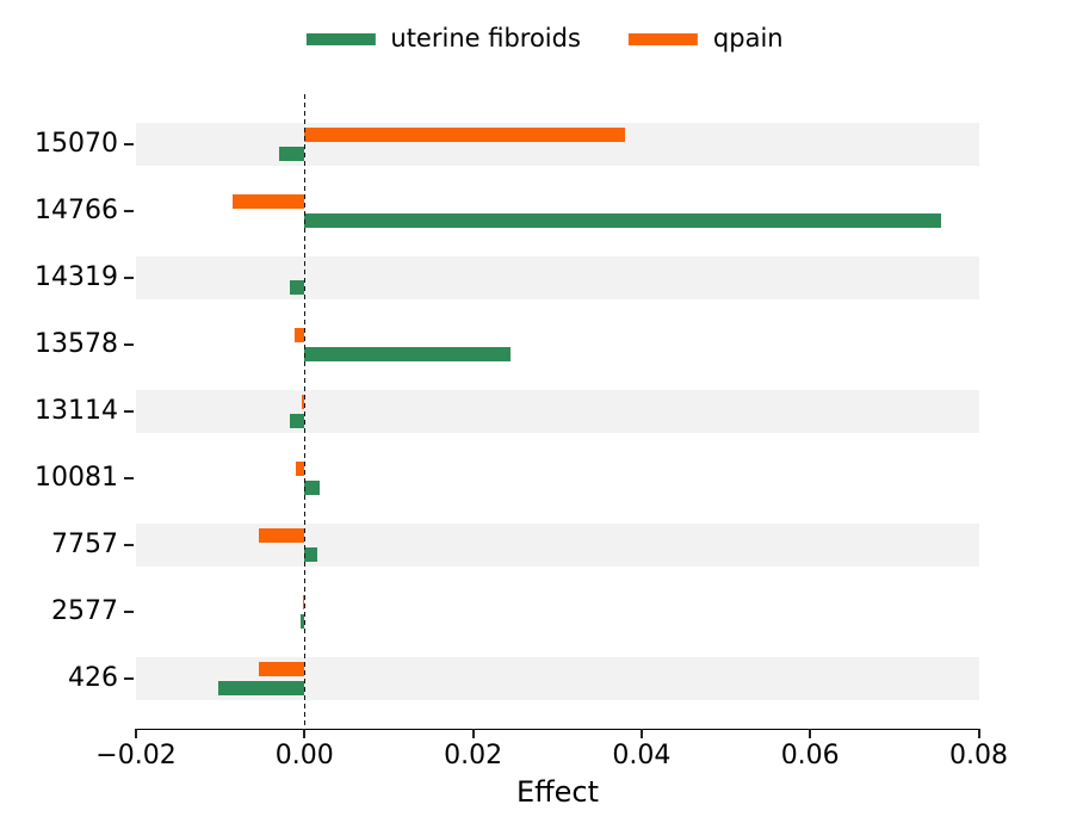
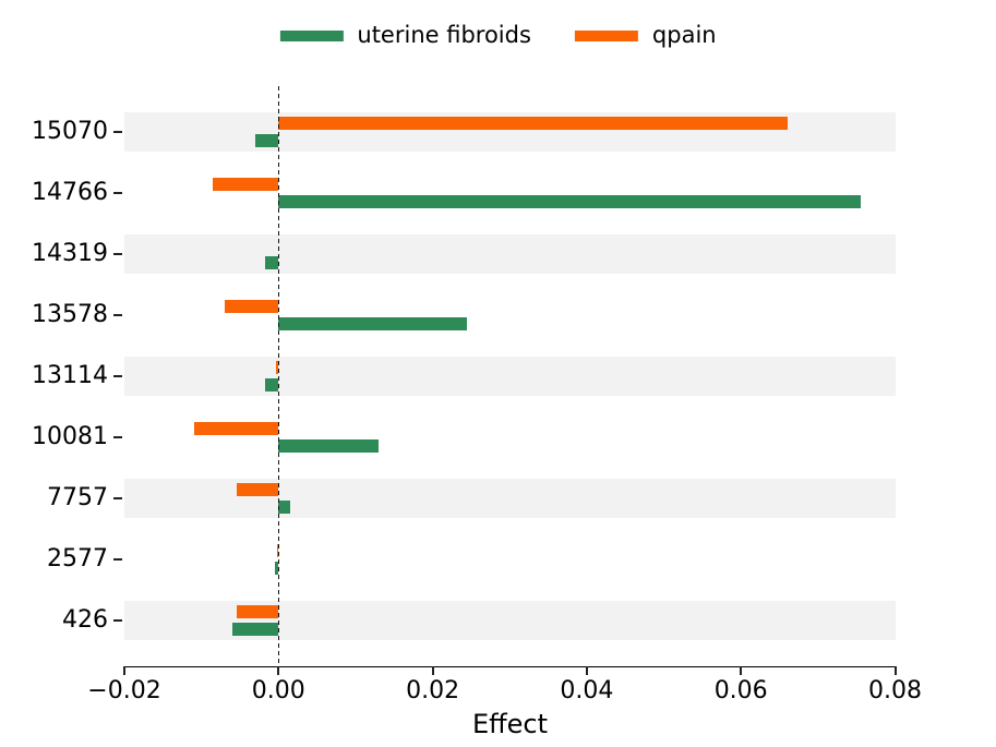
qpain/15070: 0.038 -> 0.066
qpain/13578: -0.001 -> -0.007
uterine fibroids/10081: 0.002 -> 0.013
qpain/10081: -0.001 -> -0.011
uterine fibroids/426: -0.010 -> -0.006
